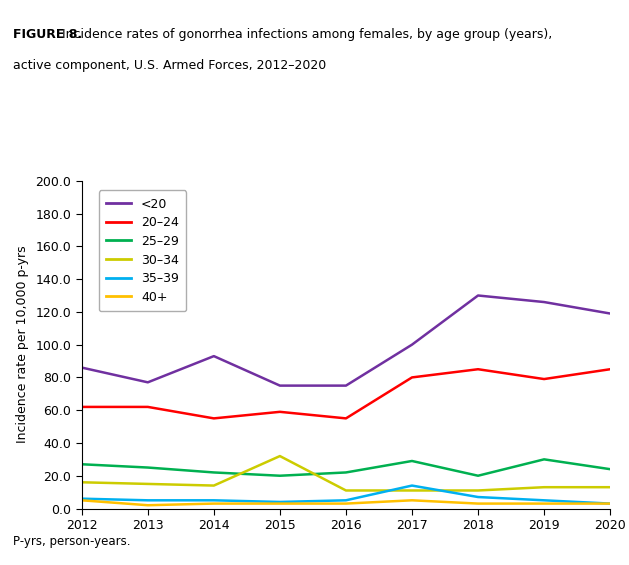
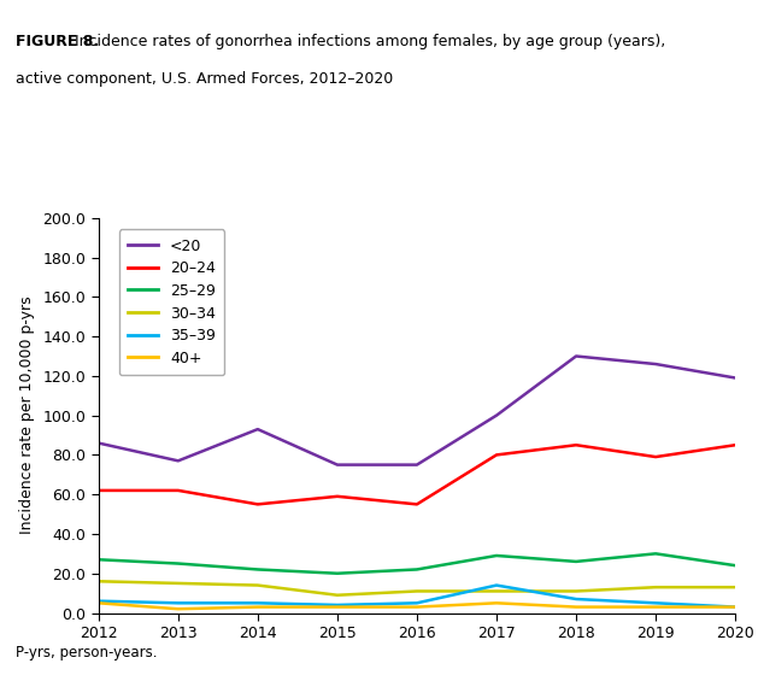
30–34/2015: 32 -> 9
25–29/2018: 20 -> 26
